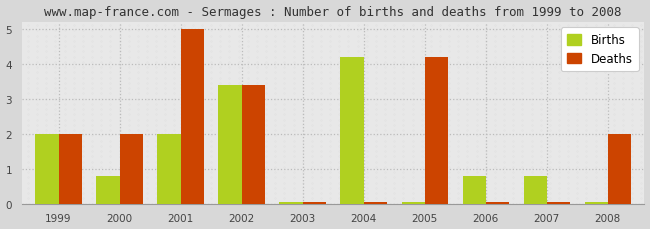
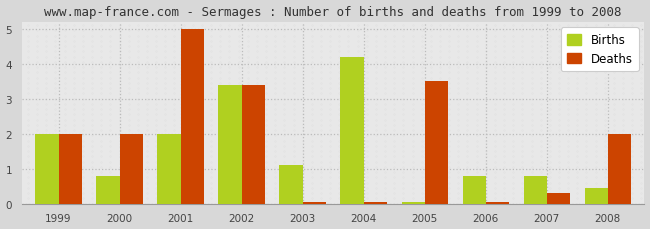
Births/2003: 0.05 -> 1.10
Deaths/2005: 4.20 -> 3.50
Deaths/2007: 0.05 -> 0.30
Births/2008: 0.05 -> 0.45
